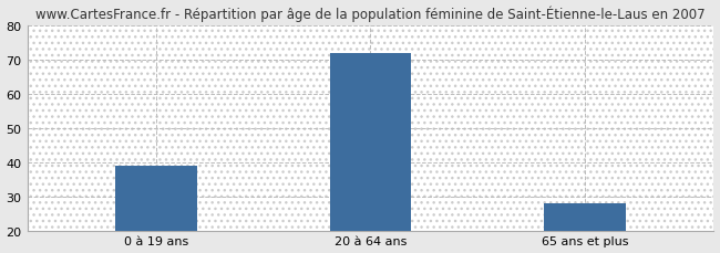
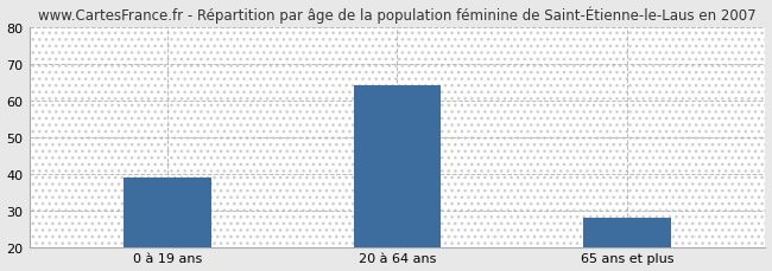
20 à 64 ans: 72 -> 64
